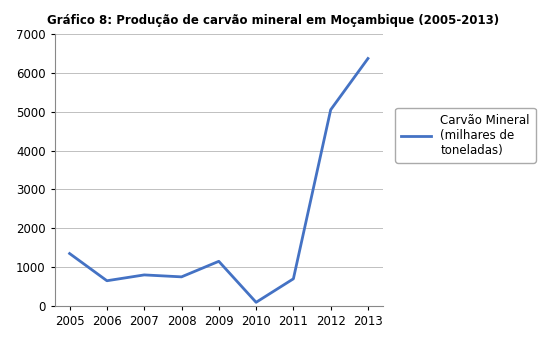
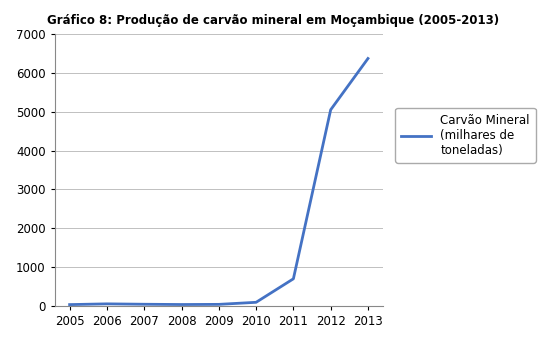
2005: 1350 -> 40
2006: 650 -> 60
2007: 800 -> 40
2008: 750 -> 40
2009: 1150 -> 40
